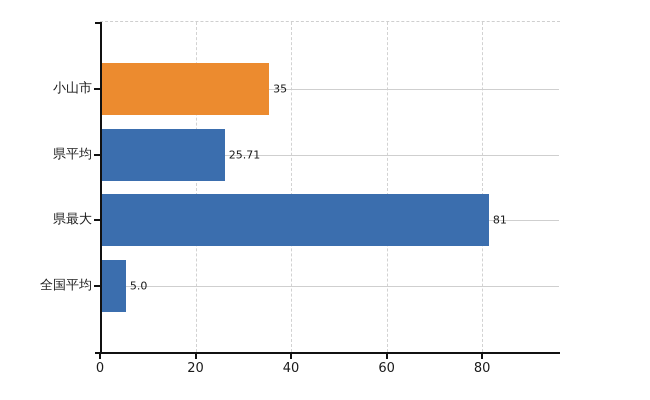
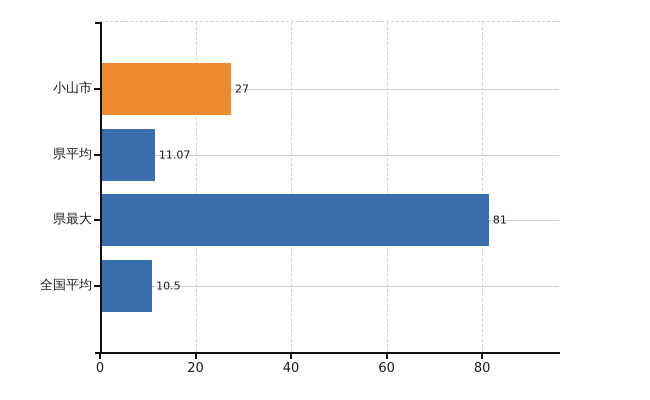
小山市: 35 -> 27
県平均: 25.71 -> 11.07
全国平均: 5.0 -> 10.5
